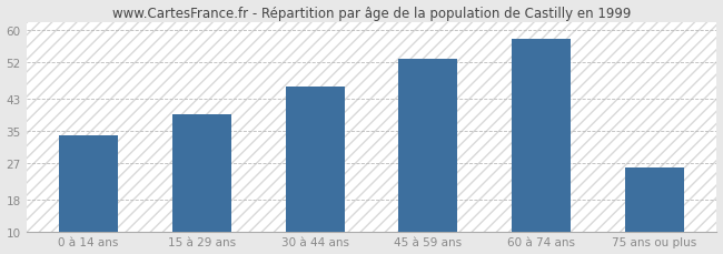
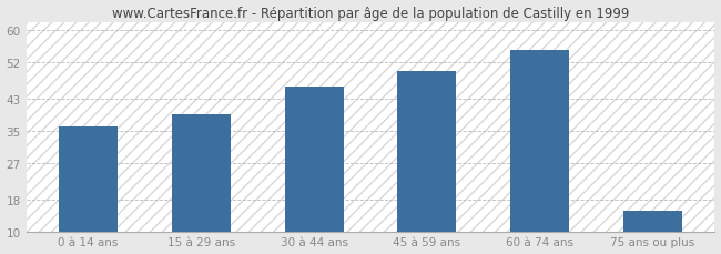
0 à 14 ans: 34 -> 36
45 à 59 ans: 53 -> 50
60 à 74 ans: 58 -> 55
75 ans ou plus: 26 -> 15
